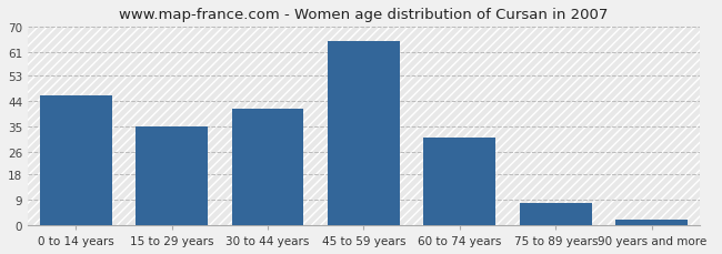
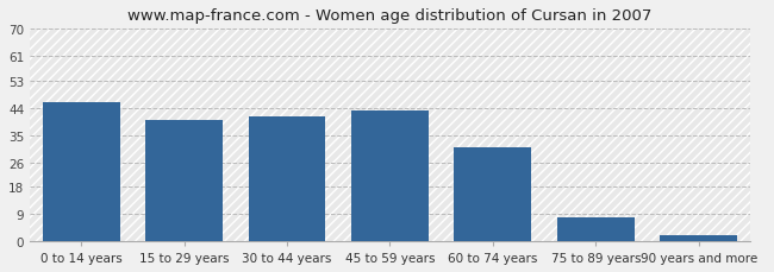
15 to 29 years: 35 -> 40
45 to 59 years: 65 -> 43
